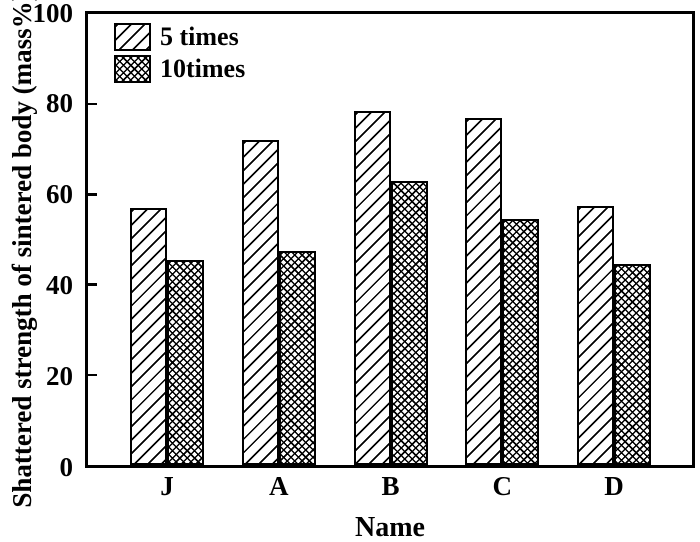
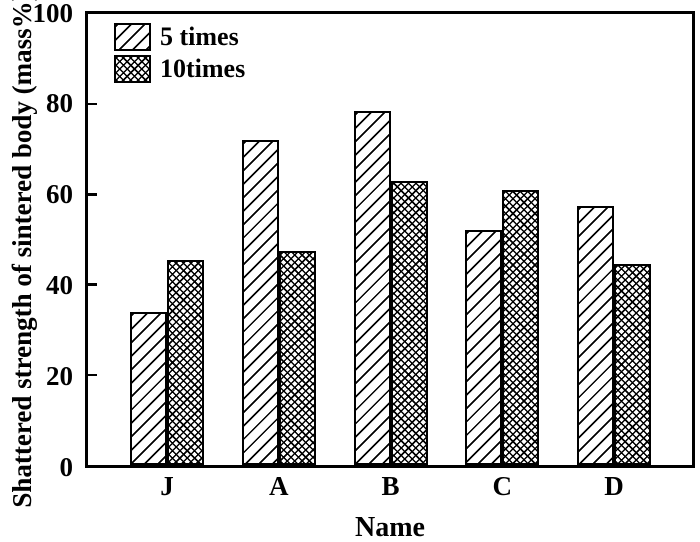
5 times/J: 57 -> 34
5 times/C: 77 -> 52
10times/C: 54 -> 61
